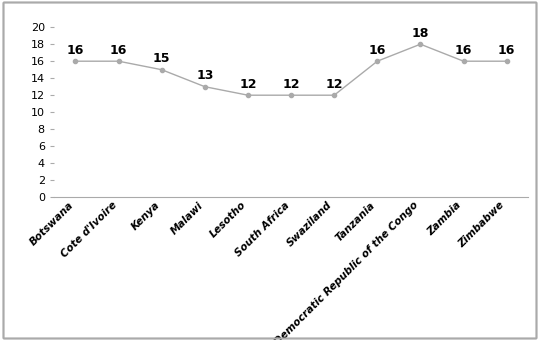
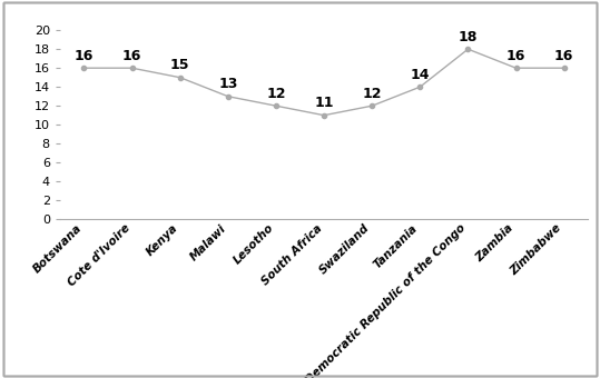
South Africa: 12 -> 11
Tanzania: 16 -> 14
